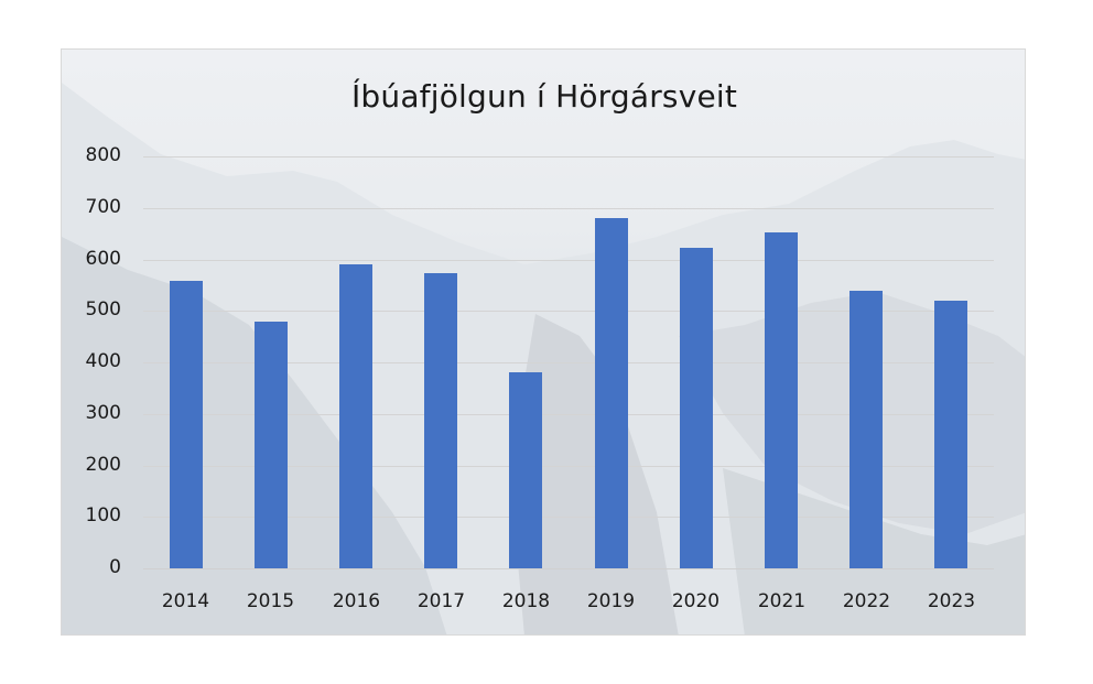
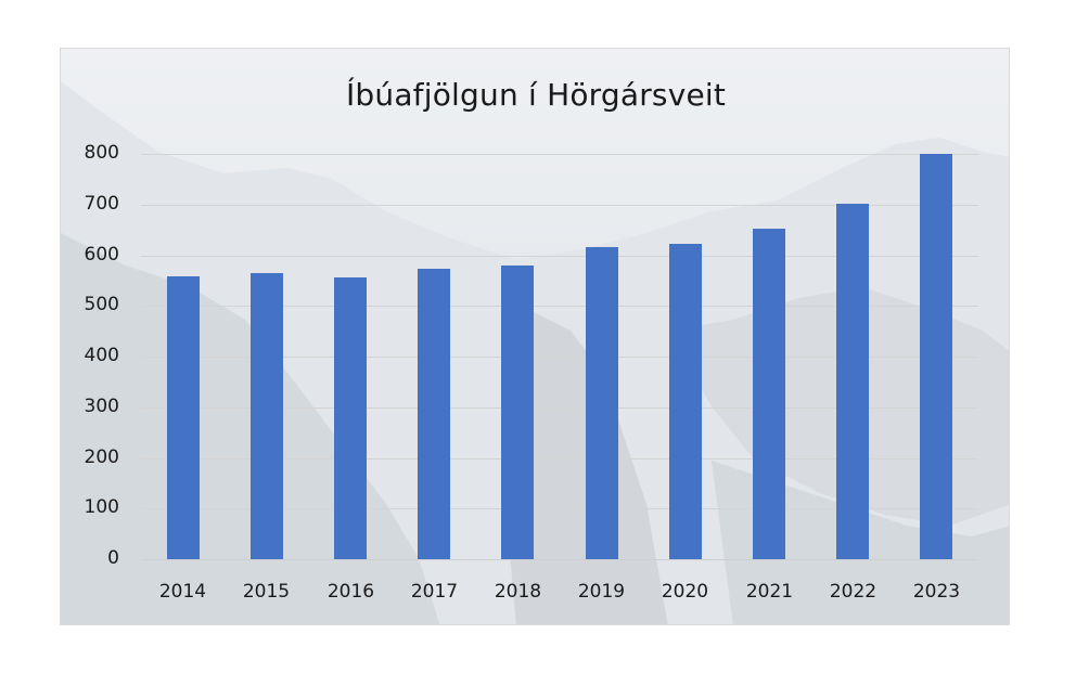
2015: 480 -> 560
2016: 590 -> 560
2018: 380 -> 580
2019: 680 -> 620
2022: 540 -> 700
2023: 520 -> 800
